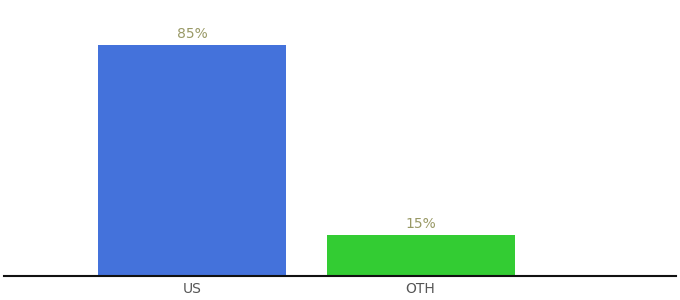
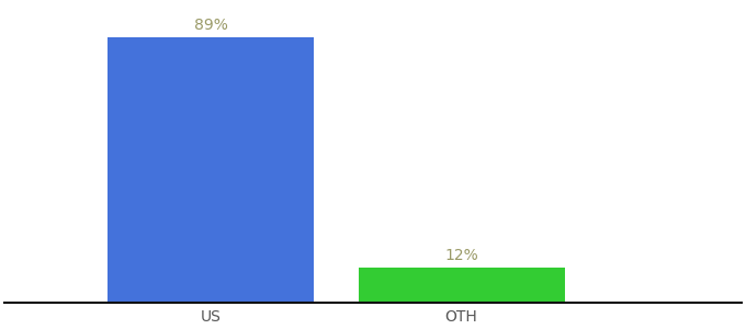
US: 85% -> 89%
OTH: 15% -> 12%
